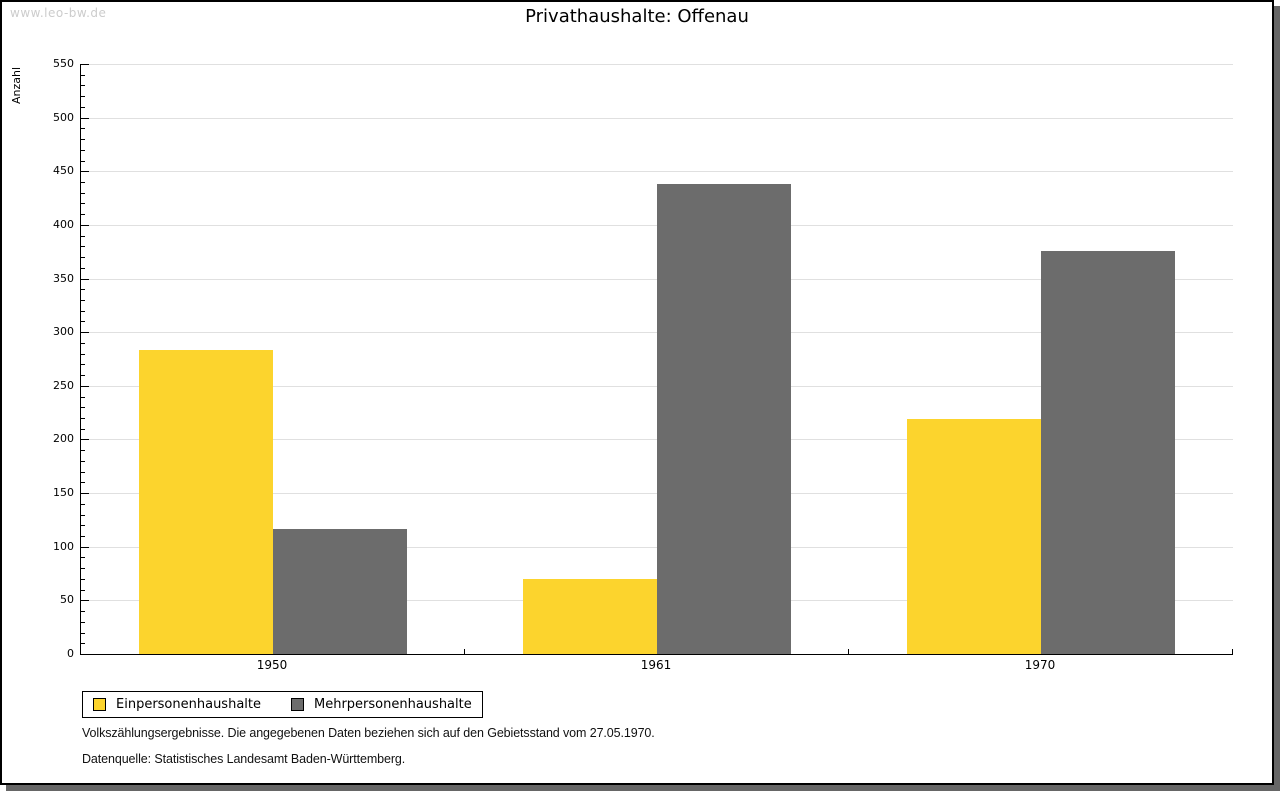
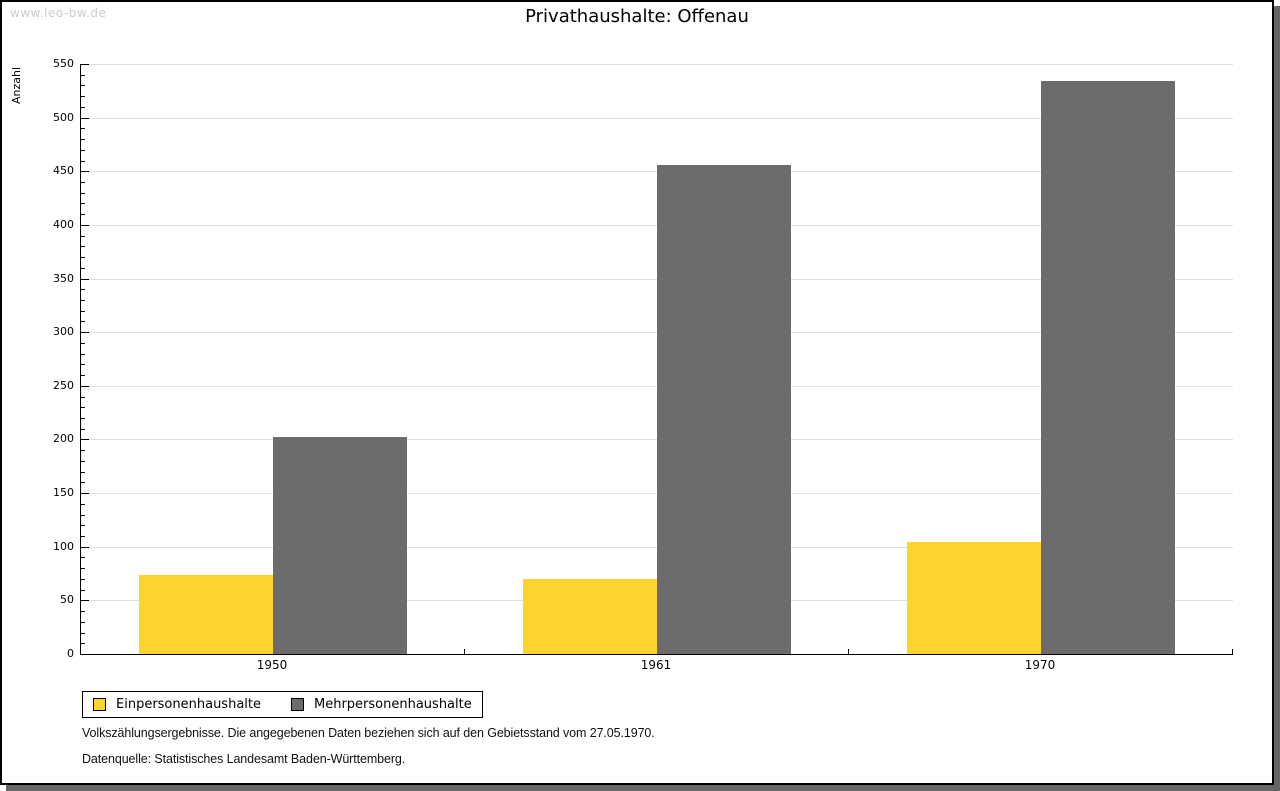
Einpersonenhaushalte/1950: 283 -> 74
Mehrpersonenhaushalte/1950: 117 -> 202
Mehrpersonenhaushalte/1961: 438 -> 456
Einpersonenhaushalte/1970: 219 -> 104
Mehrpersonenhaushalte/1970: 376 -> 534
